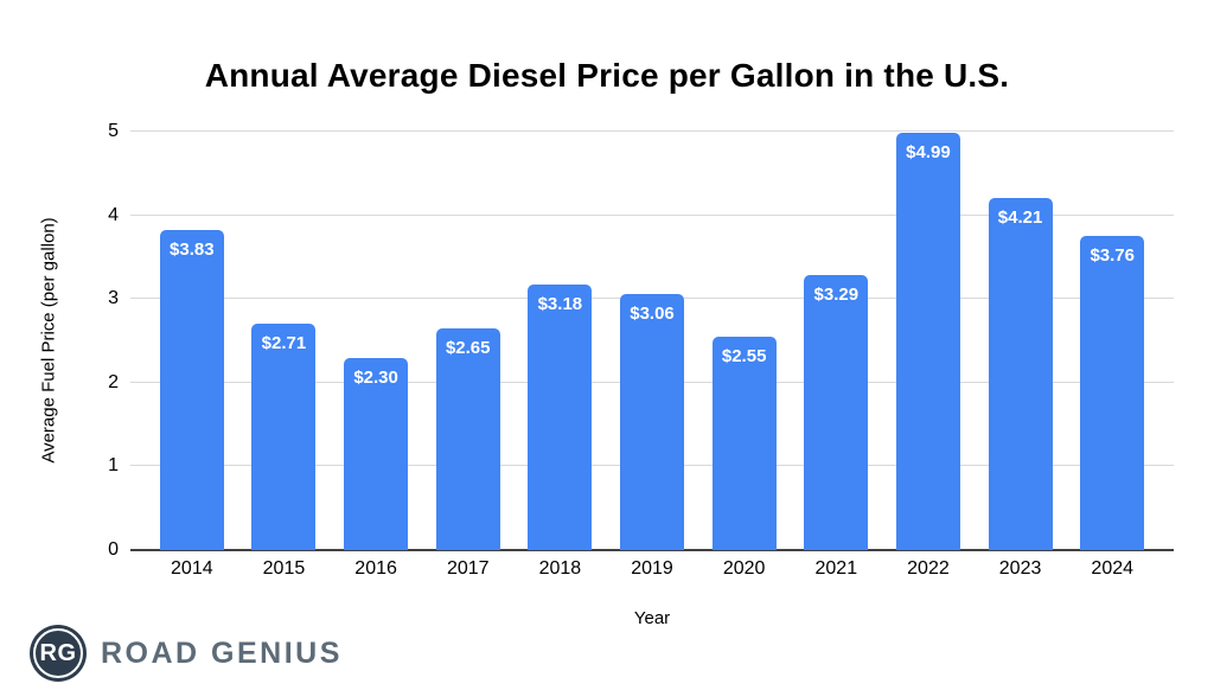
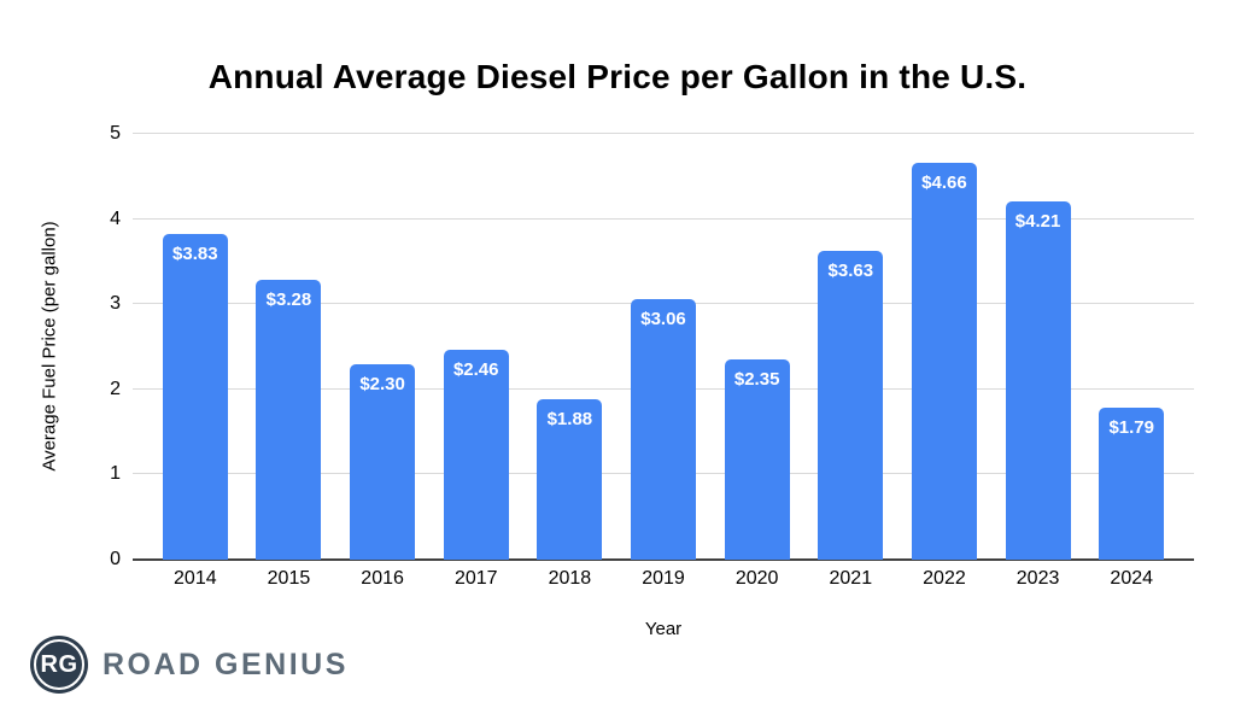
2015: $2.71 -> $3.28
2017: $2.65 -> $2.46
2018: $3.18 -> $1.88
2020: $2.55 -> $2.35
2021: $3.29 -> $3.63
2022: $4.99 -> $4.66
2024: $3.76 -> $1.79
